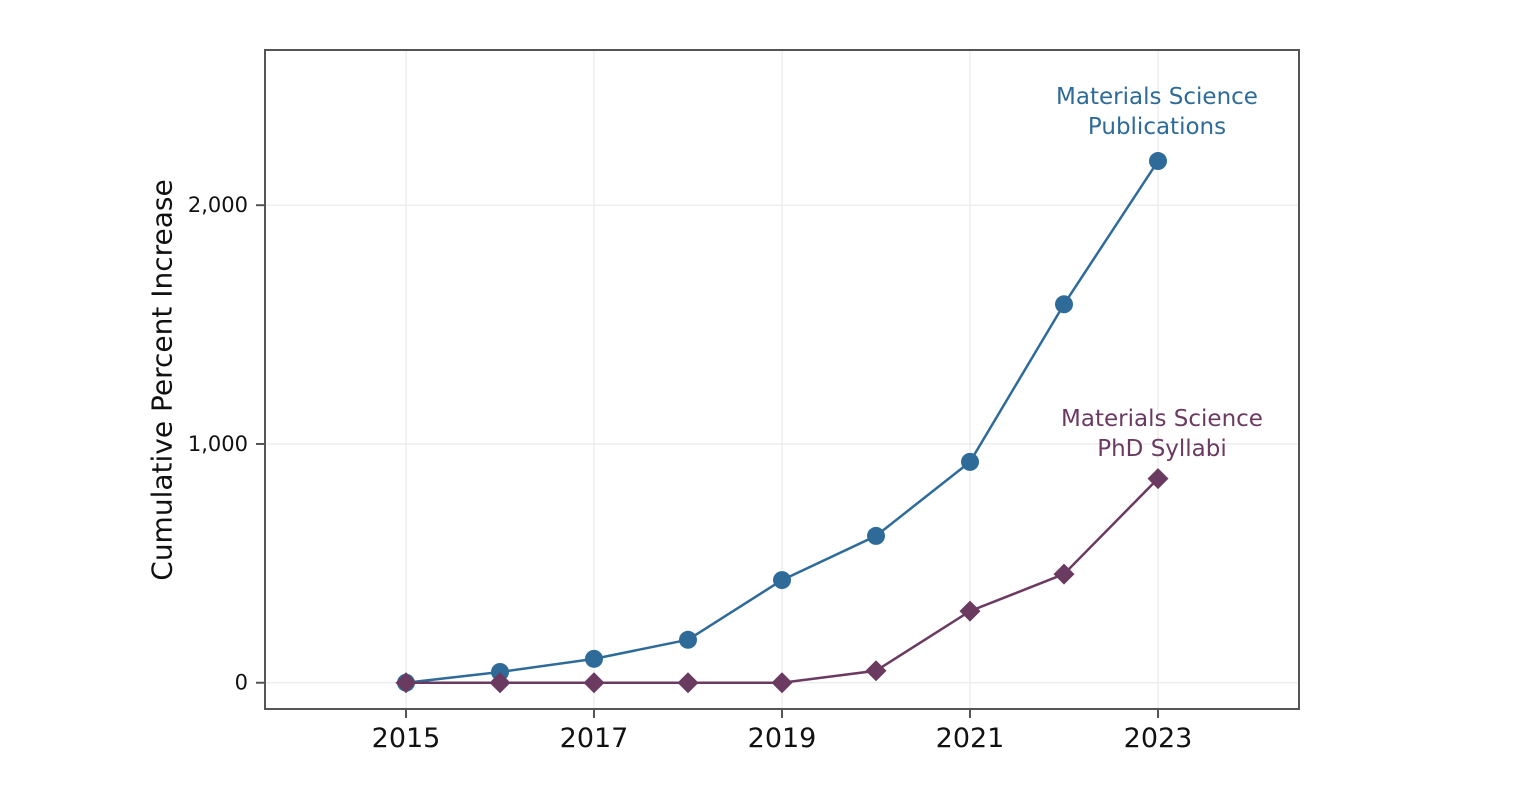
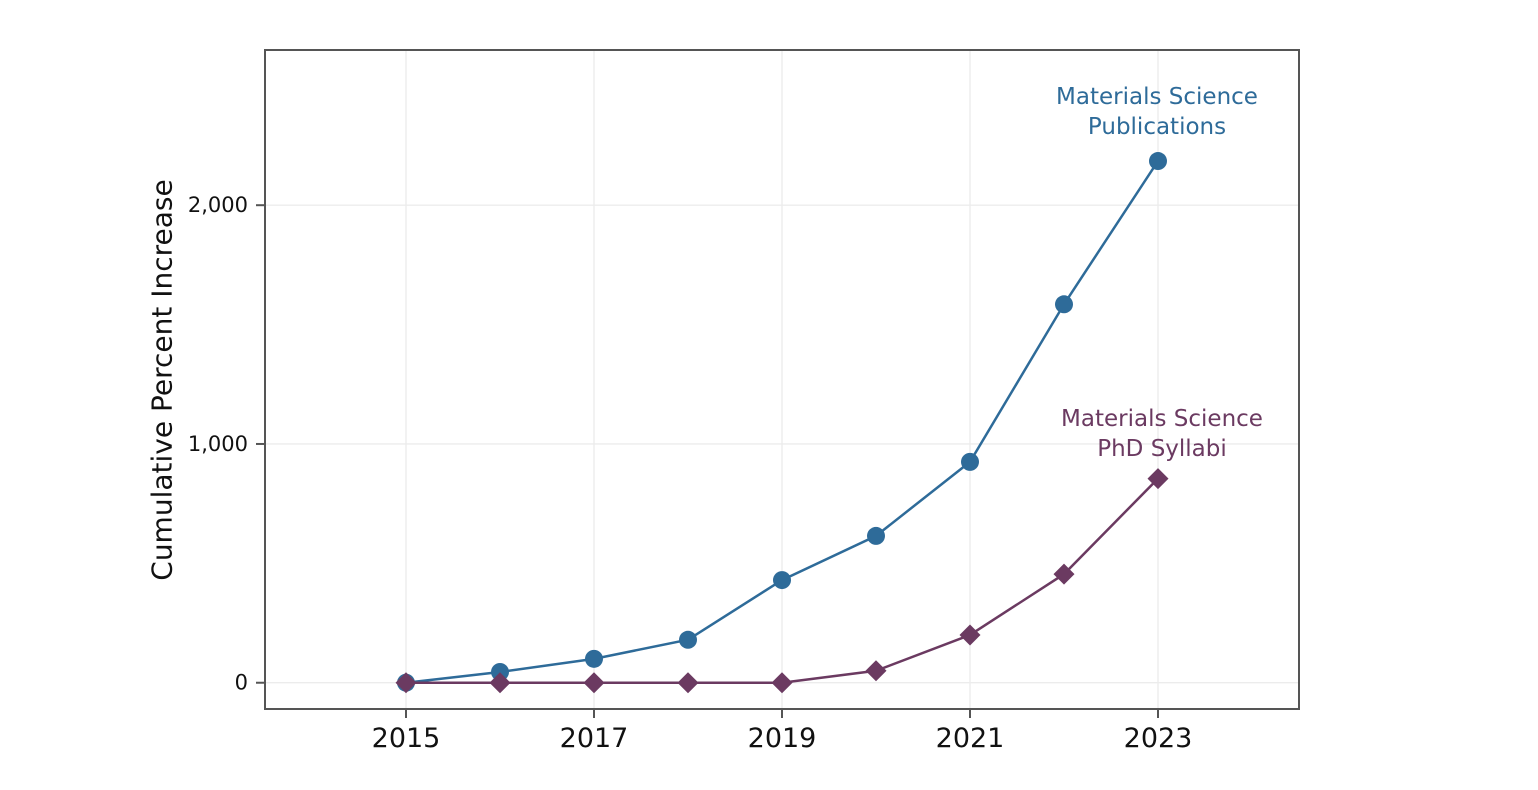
Materials Science PhD Syllabi/2021: 300 -> 200
